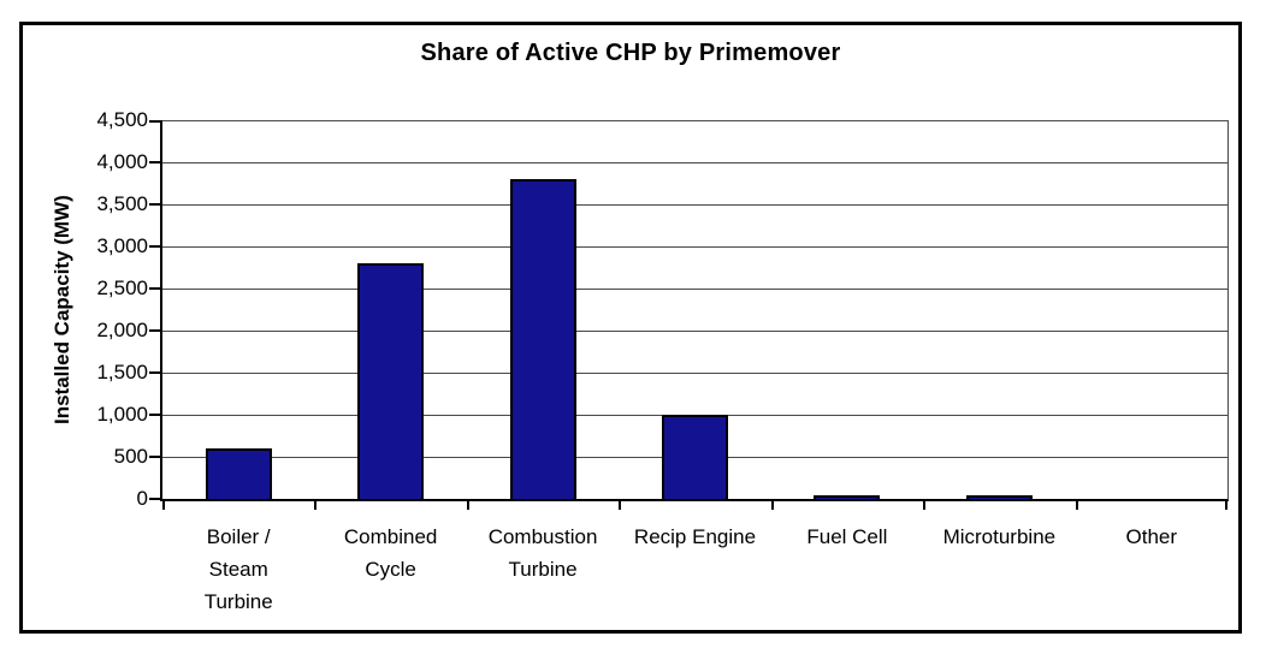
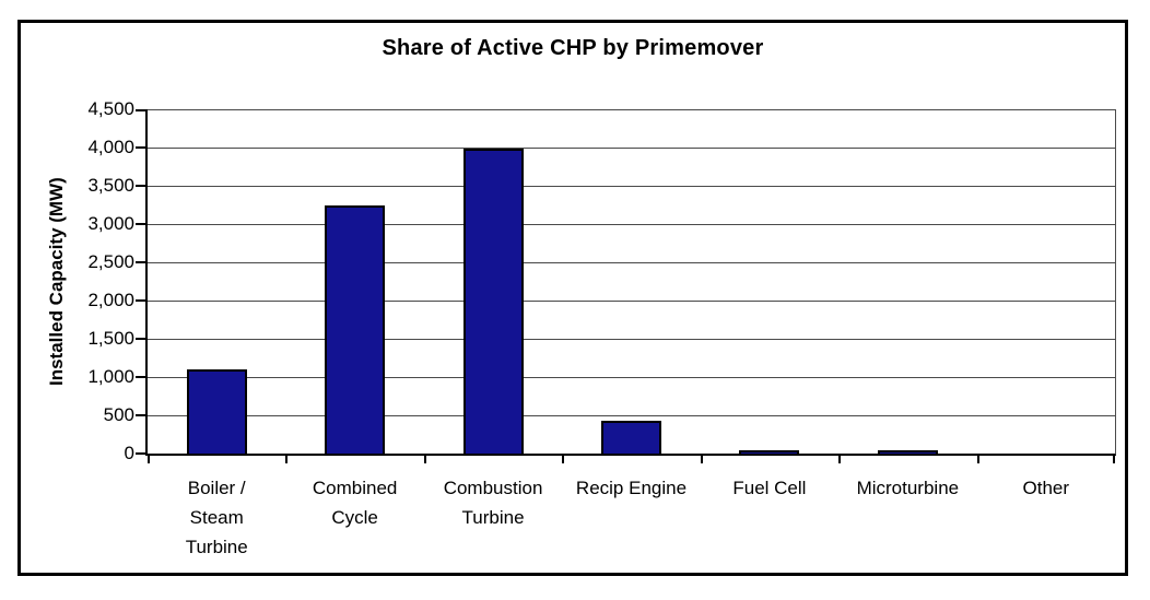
Boiler / Steam Turbine: 600 -> 1100
Combined Cycle: 2800 -> 3200
Combustion Turbine: 3800 -> 4000
Recip Engine: 1000 -> 400
